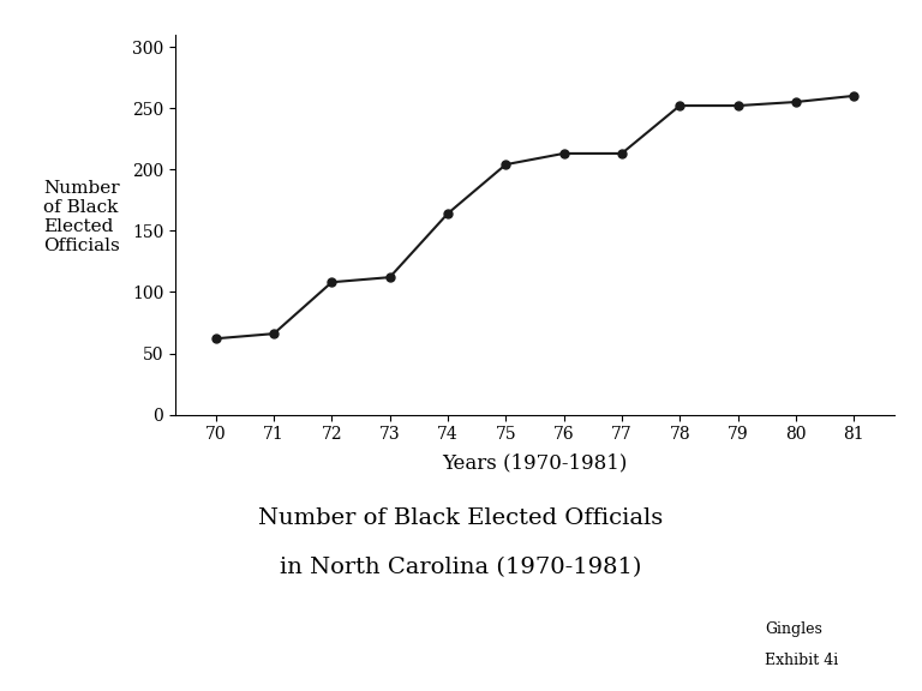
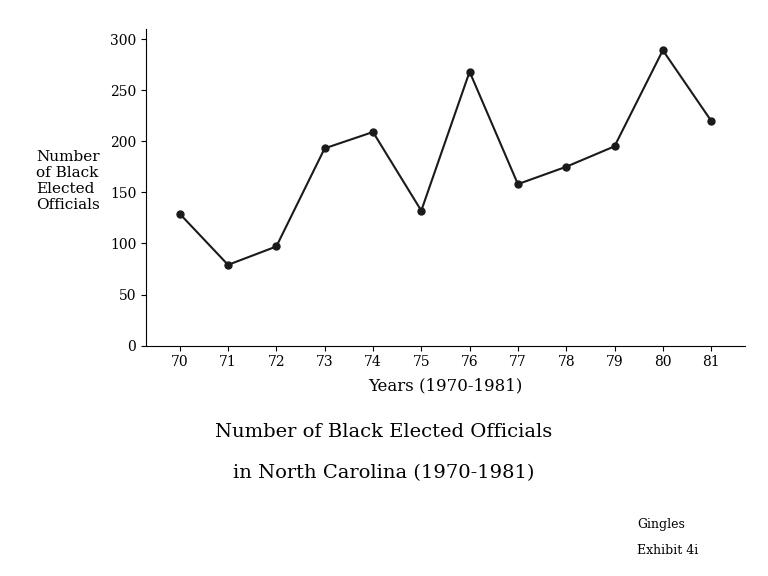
70: 62 -> 129
71: 66 -> 79
72: 108 -> 97
73: 112 -> 193
74: 164 -> 209
75: 204 -> 132
76: 213 -> 268
77: 213 -> 158
78: 252 -> 175
79: 252 -> 195
80: 255 -> 289
81: 260 -> 220
